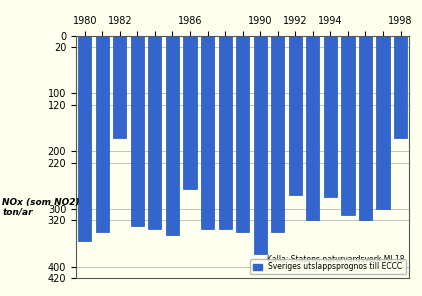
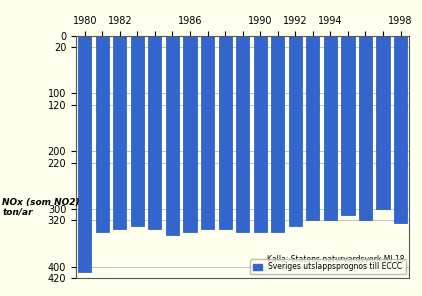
1980: 356 -> 410
1982: 178 -> 335
1986: 266 -> 340
1990: 378 -> 340
1992: 276 -> 330
1994: 280 -> 320
1998: 178 -> 325
